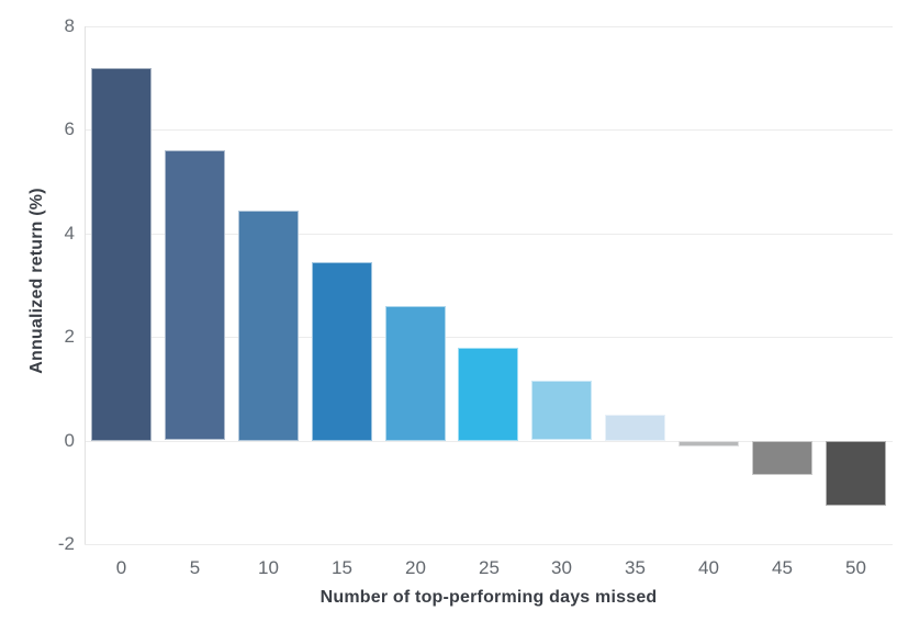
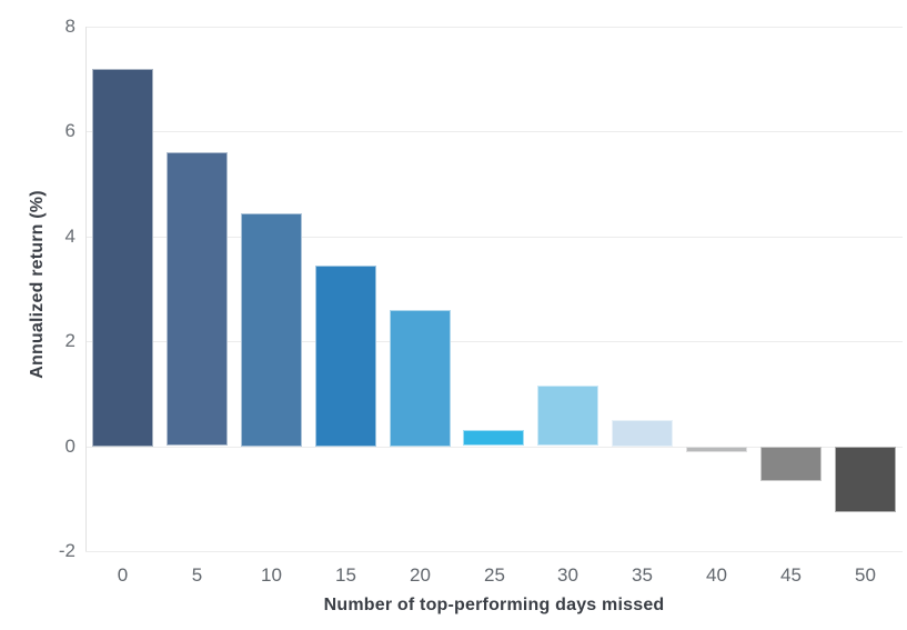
25: 1.8 -> 0.3
